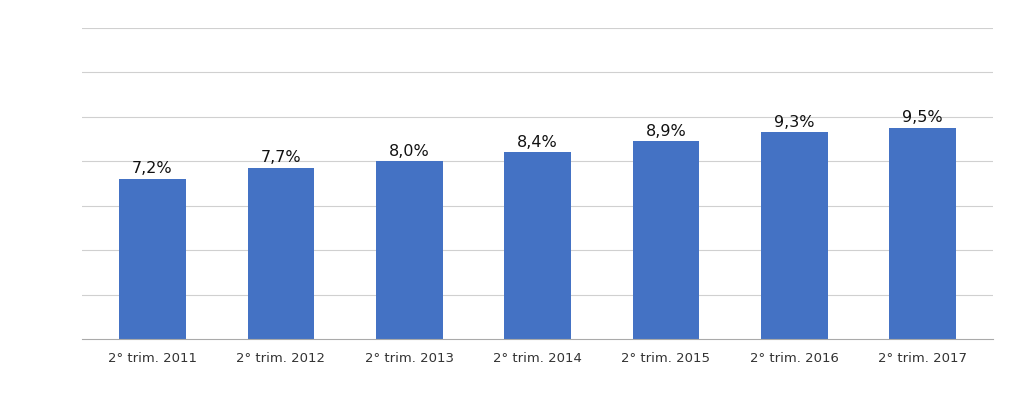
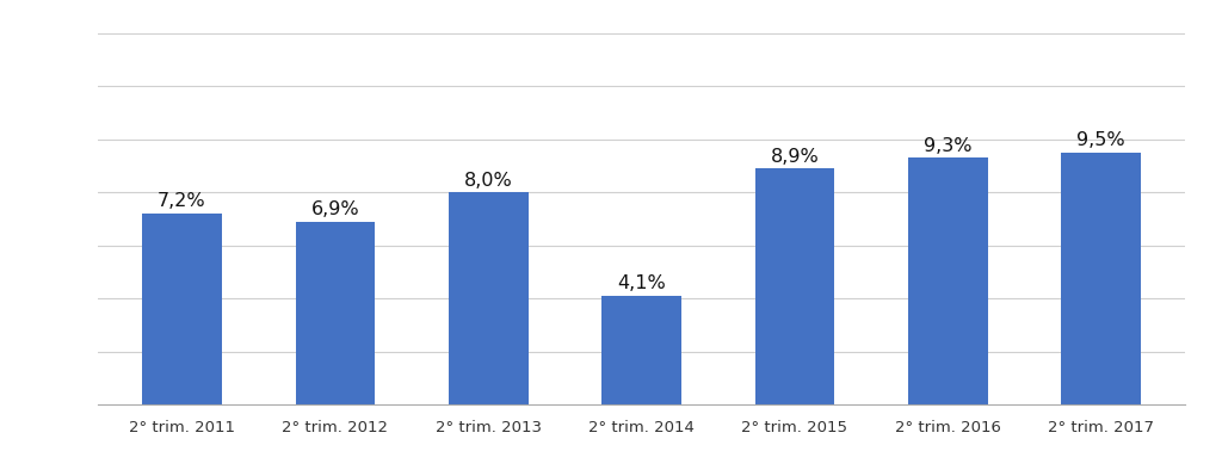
2° trim. 2012: 7,7% -> 6,9%
2° trim. 2014: 8,4% -> 4,1%
